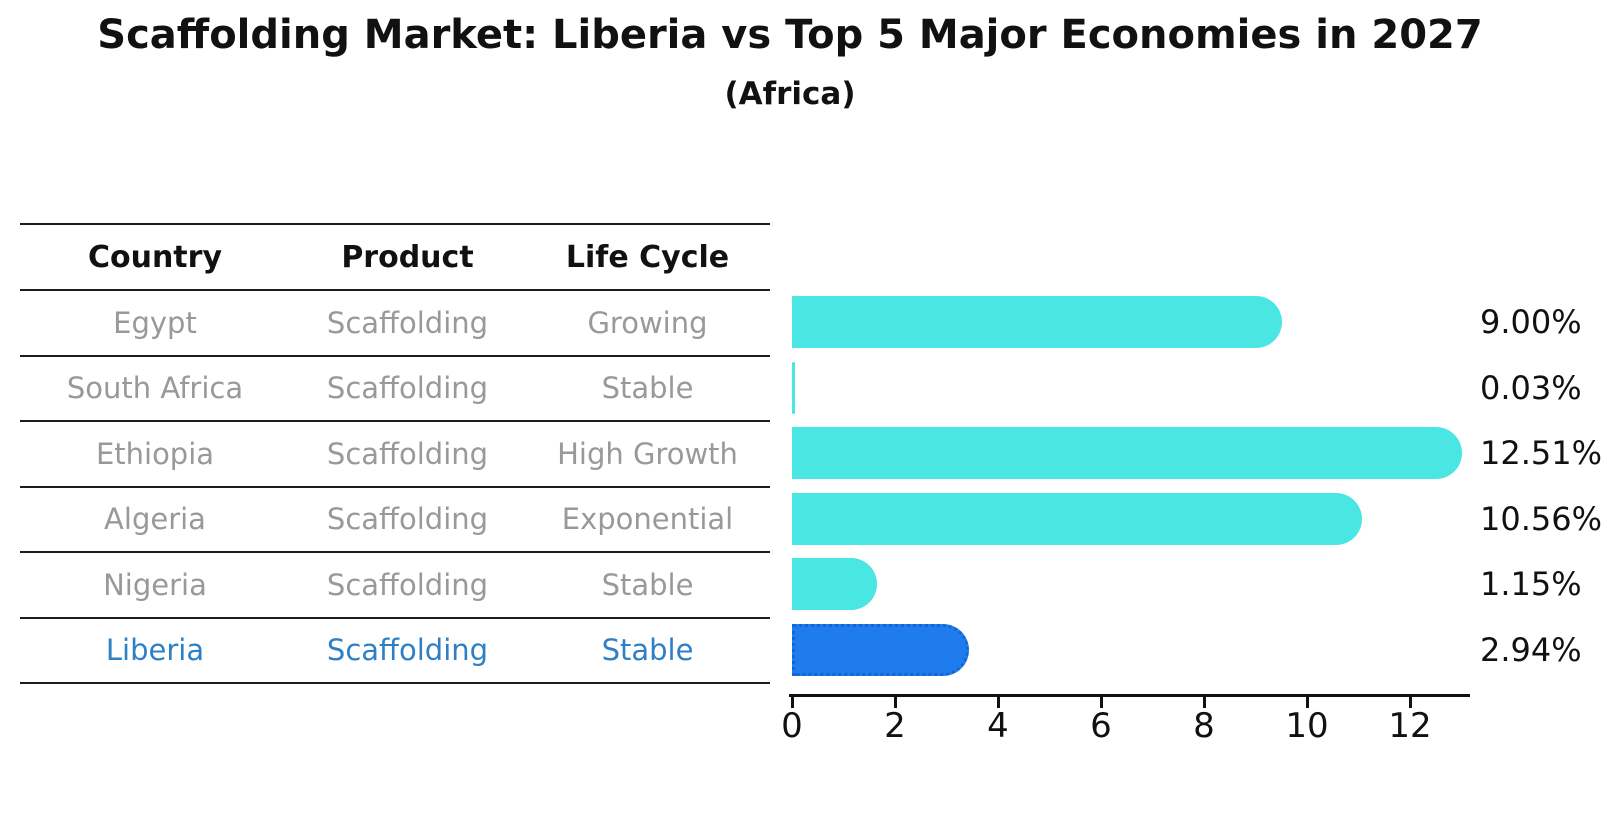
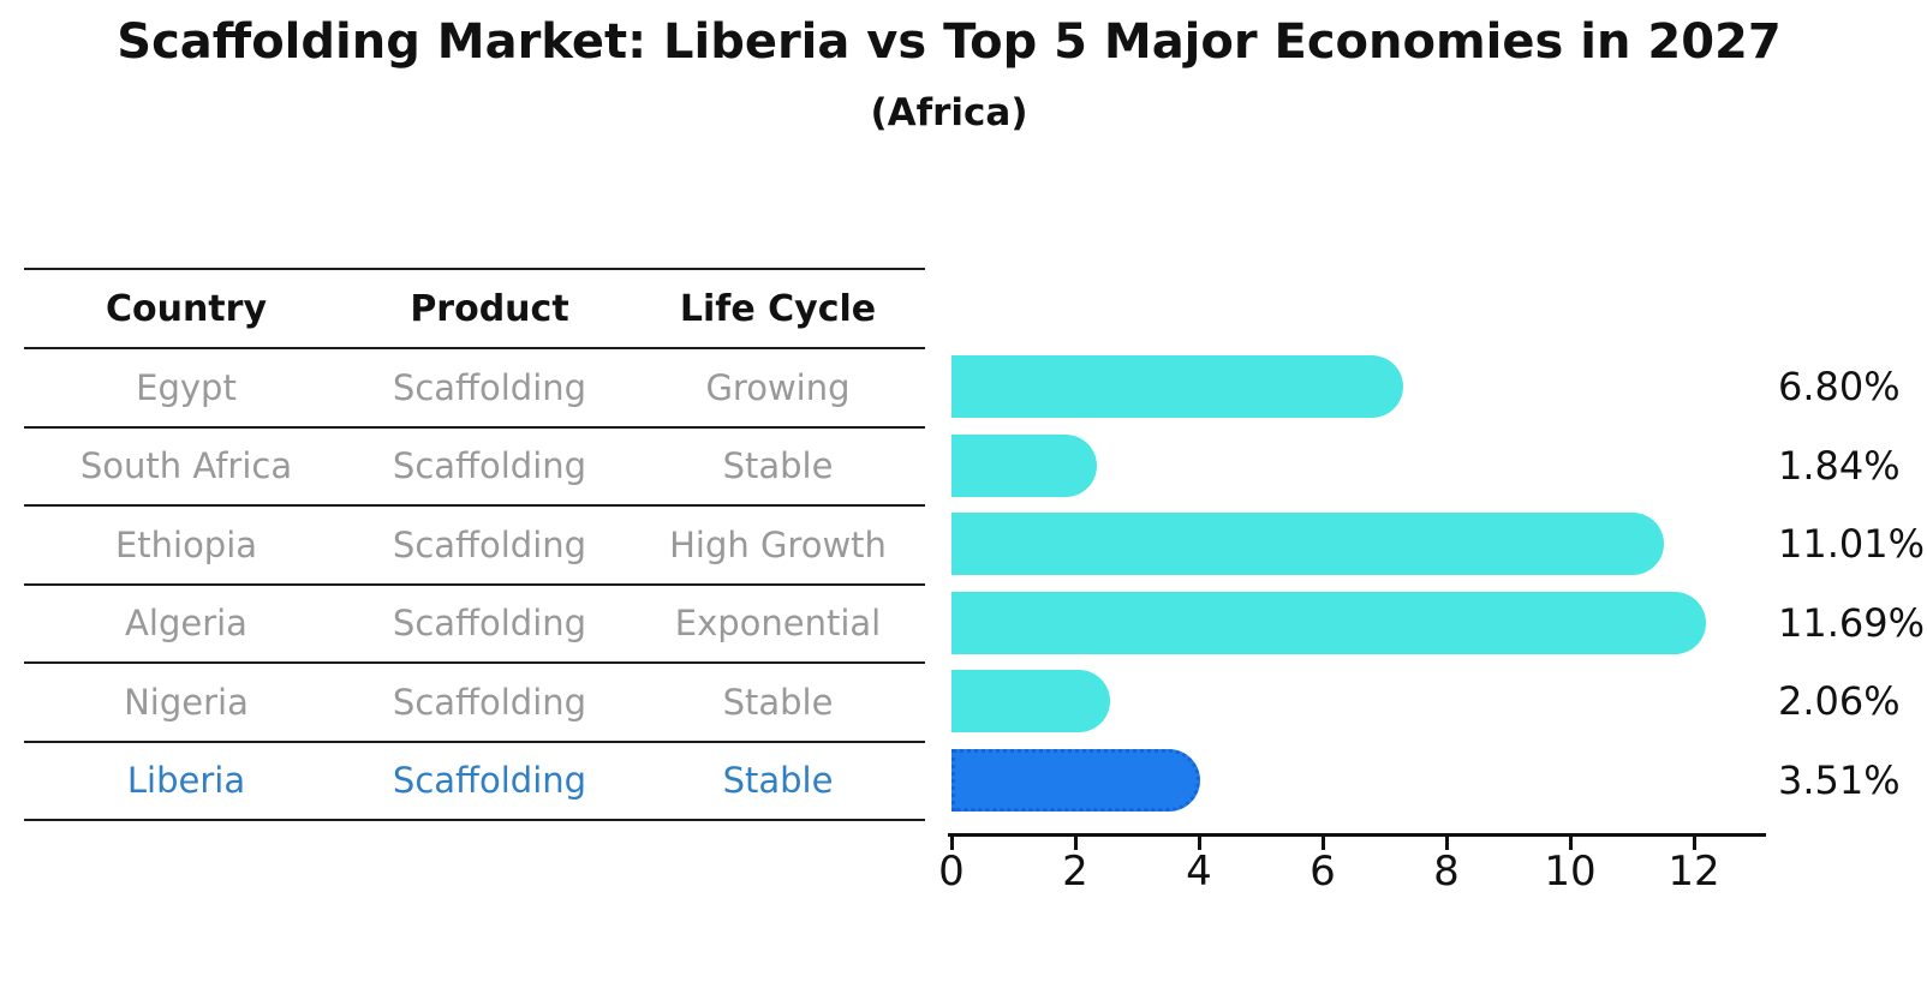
Egypt: 9.00% -> 6.80%
South Africa: 0.03% -> 1.84%
Ethiopia: 12.51% -> 11.01%
Algeria: 10.56% -> 11.69%
Nigeria: 1.15% -> 2.06%
Liberia: 2.94% -> 3.51%
